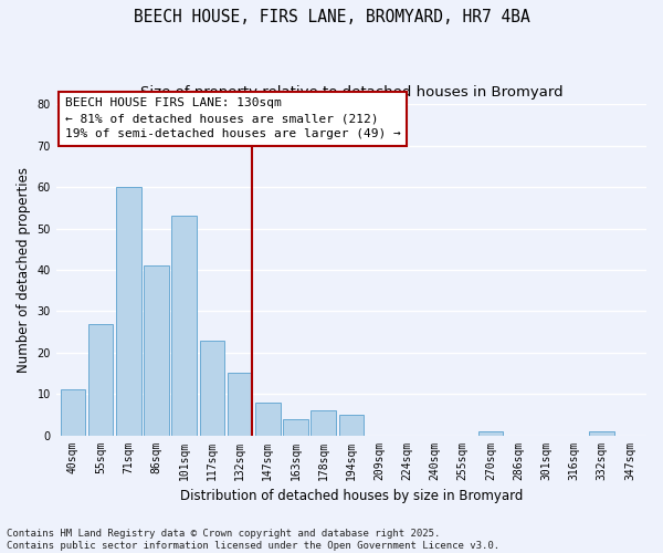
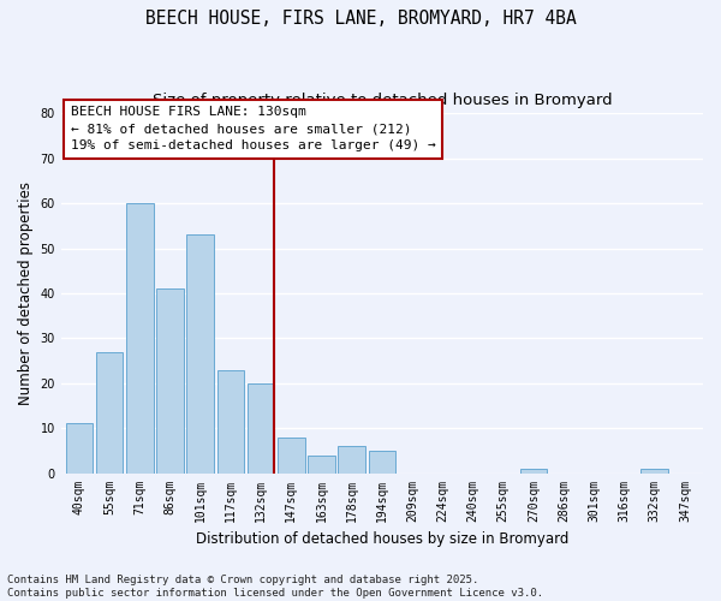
132sqm: 15 -> 20
